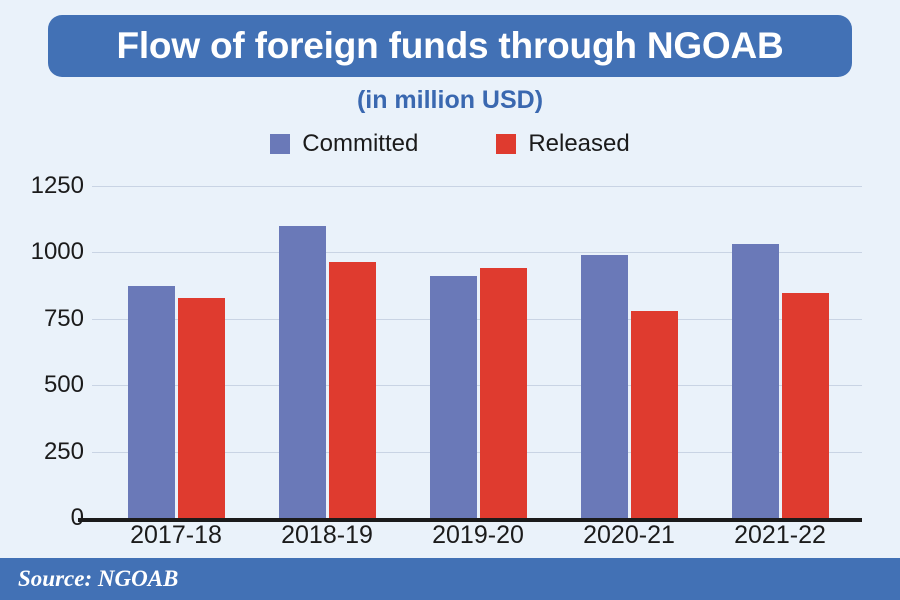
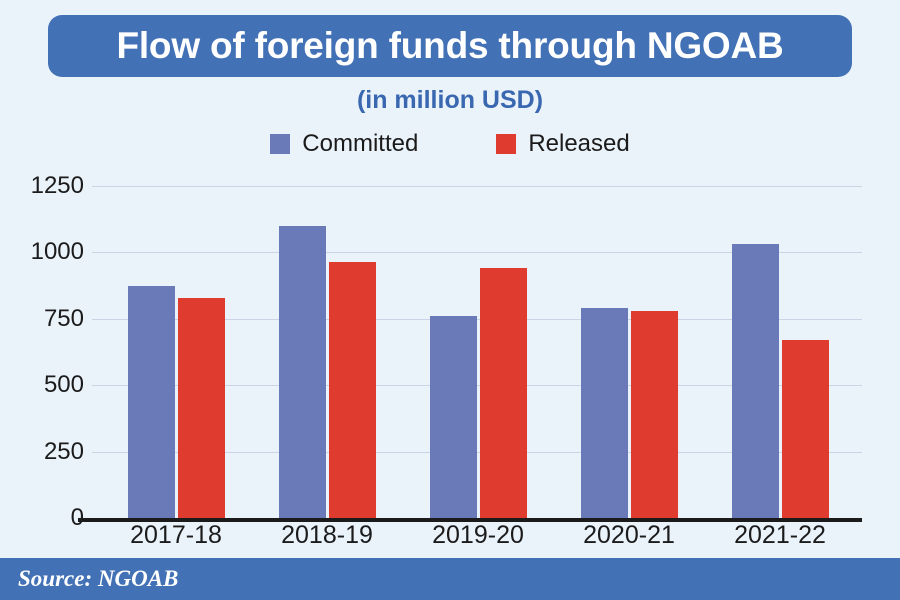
Committed/2019-20: 910 -> 760
Committed/2020-21: 990 -> 790
Released/2021-22: 850 -> 670
